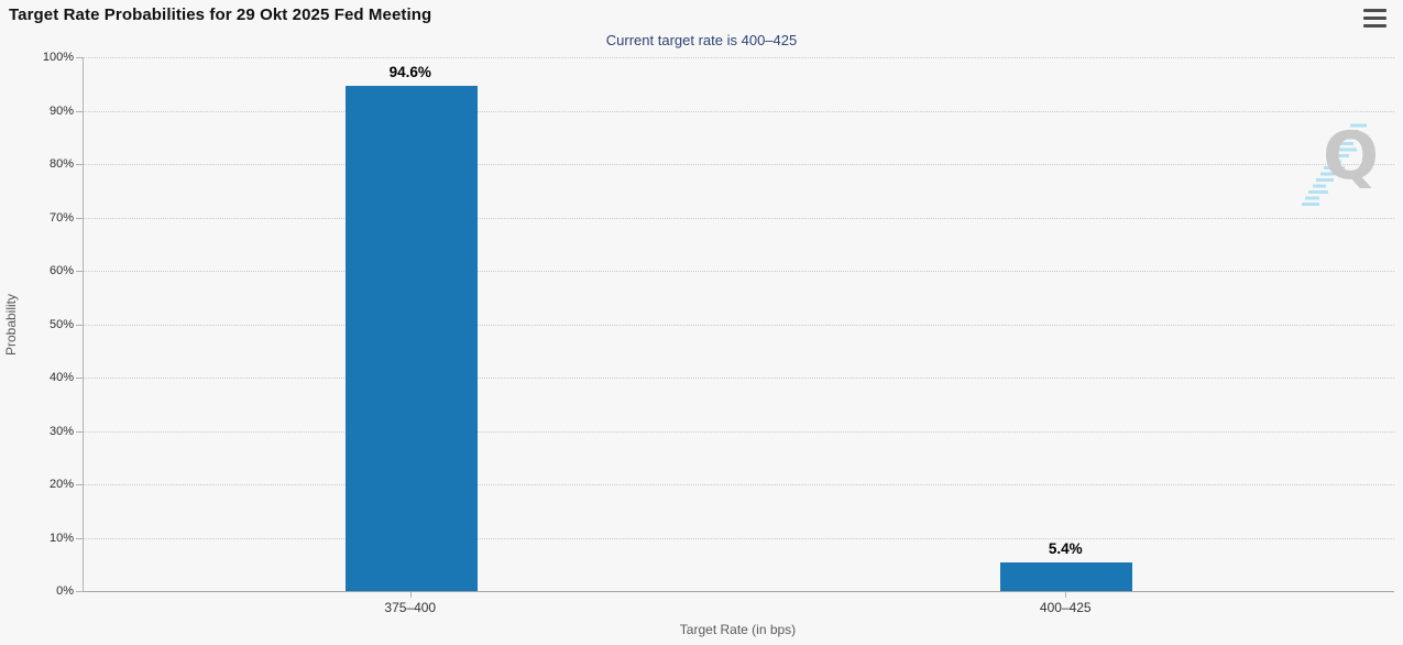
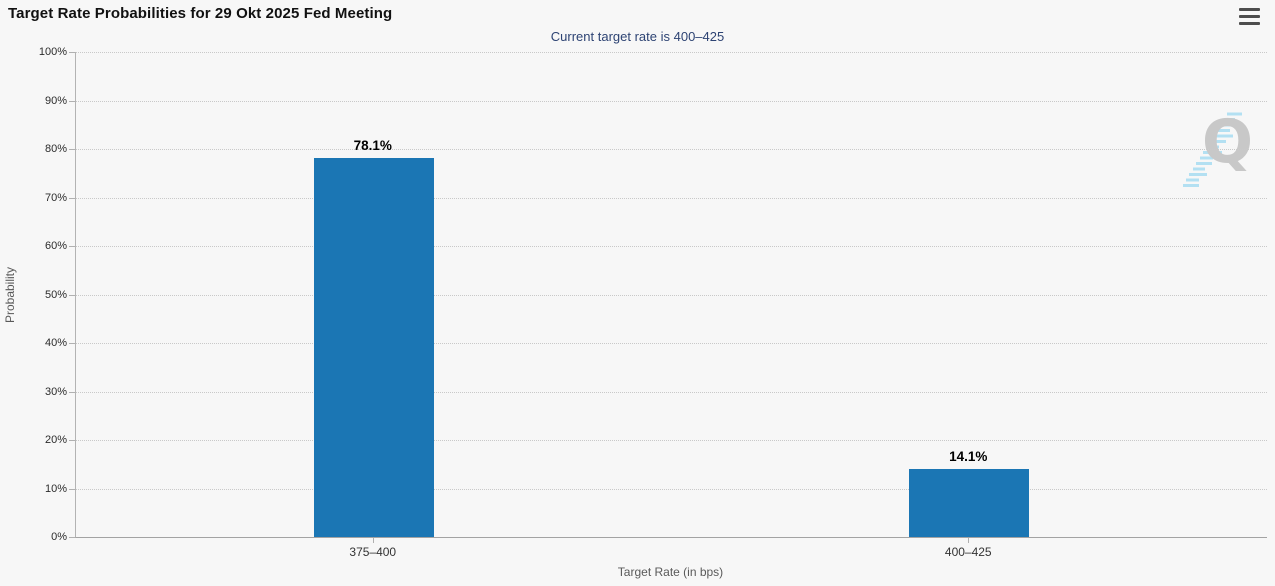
375–400: 94.6% -> 78.1%
400–425: 5.4% -> 14.1%
